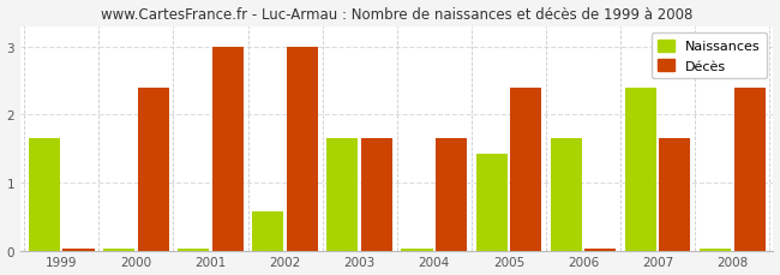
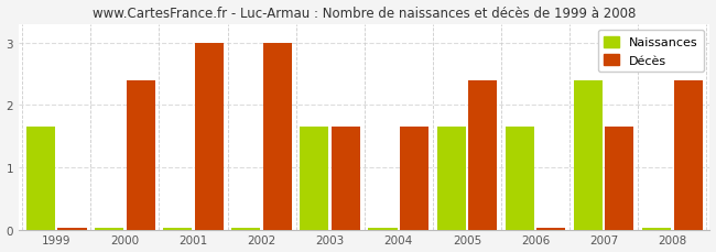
Naissances/2002: 0.58 -> 0.02
Naissances/2005: 1.42 -> 1.65
